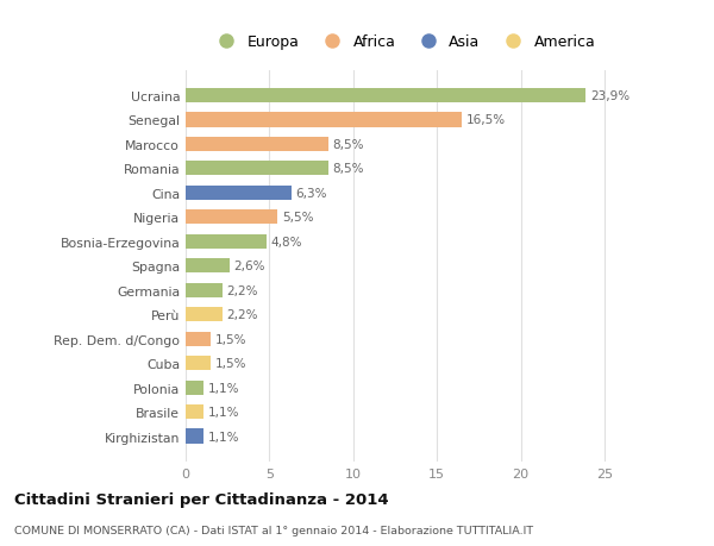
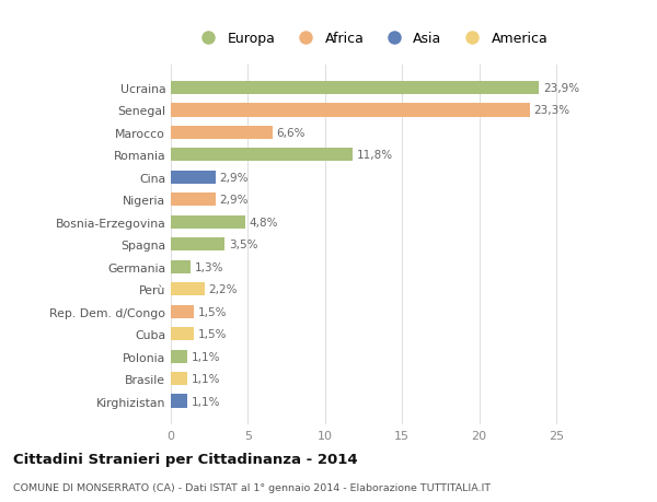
Senegal: 16,5% -> 23,3%
Marocco: 8,5% -> 6,6%
Romania: 8,5% -> 11,8%
Cina: 6,3% -> 2,9%
Nigeria: 5,5% -> 2,9%
Spagna: 2,6% -> 3,5%
Germania: 2,2% -> 1,3%
